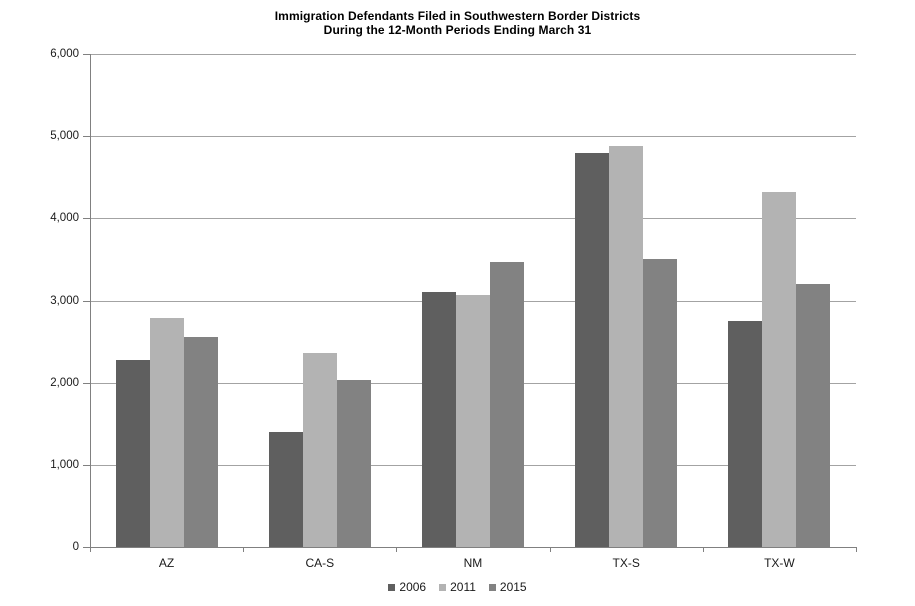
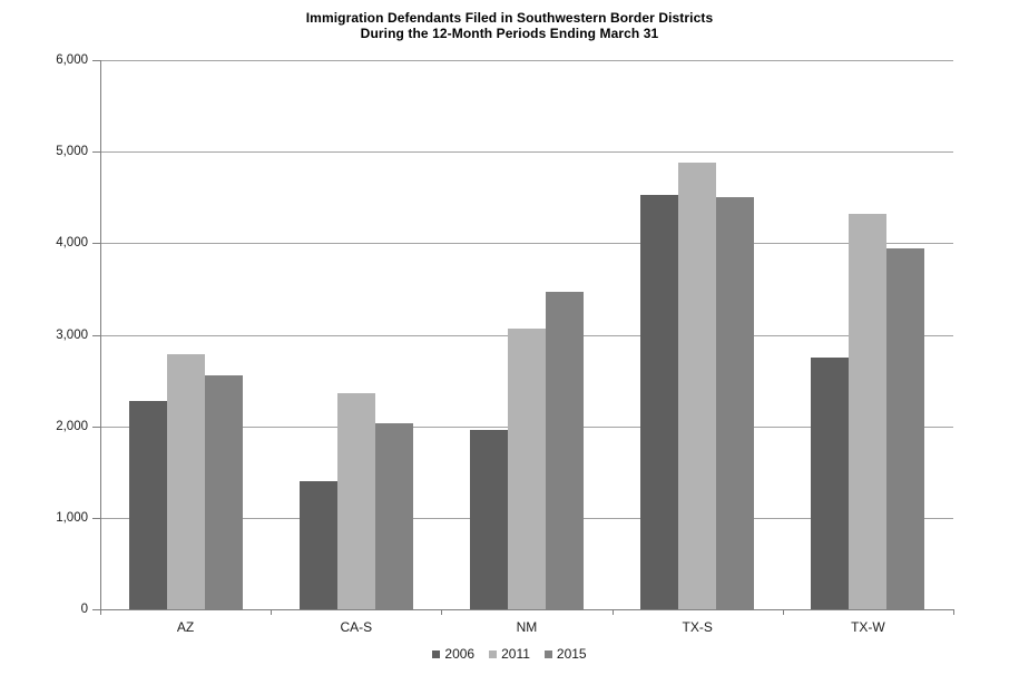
2006/NM: 3100 -> 2000
2006/TX-S: 4800 -> 4500
2015/TX-S: 3500 -> 4500
2015/TX-W: 3200 -> 3900
